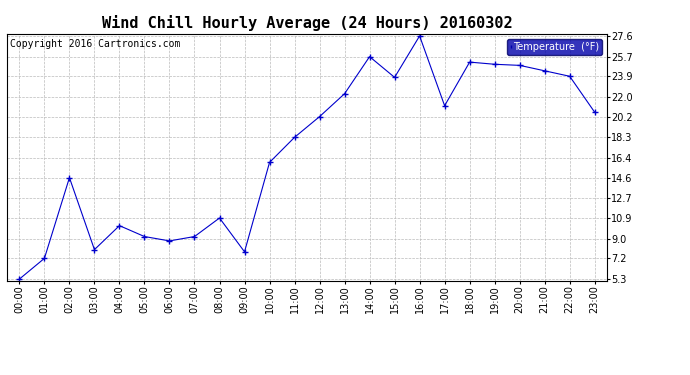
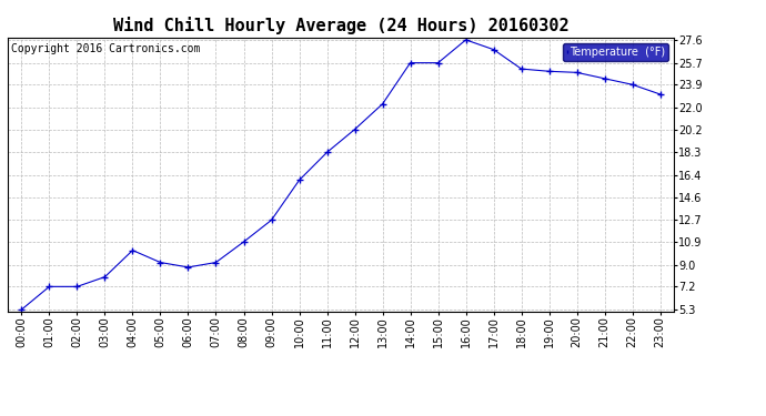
02:00: 14.6 -> 7.2
09:00: 7.8 -> 12.7
15:00: 23.8 -> 25.7
17:00: 21.2 -> 26.8
23:00: 20.6 -> 23.1
